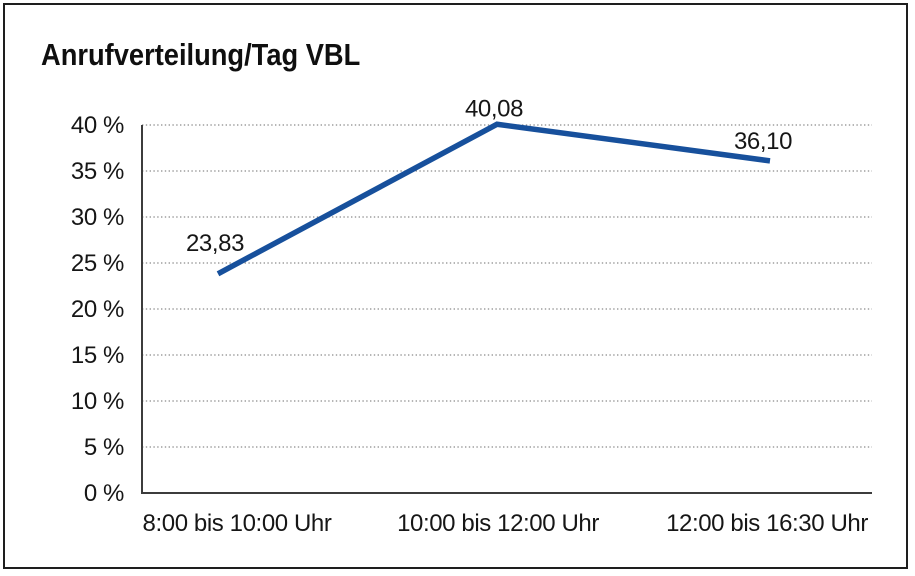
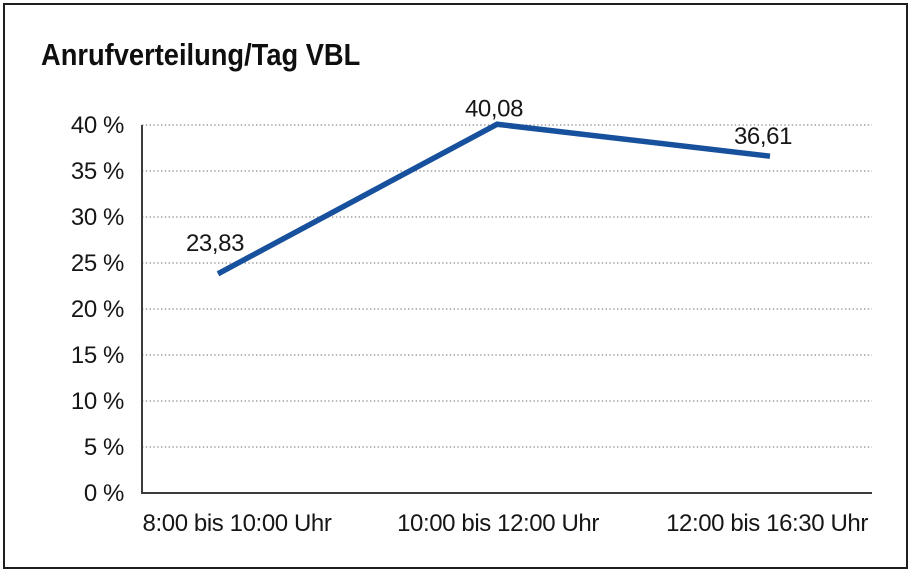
12:00 bis 16:30 Uhr: 36,10 -> 36,61
